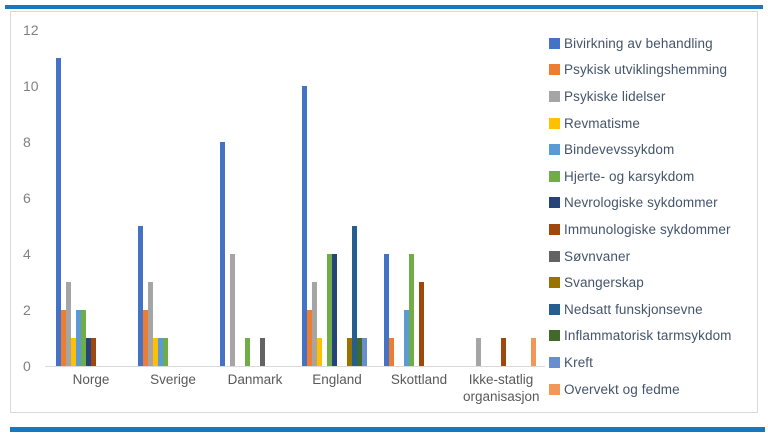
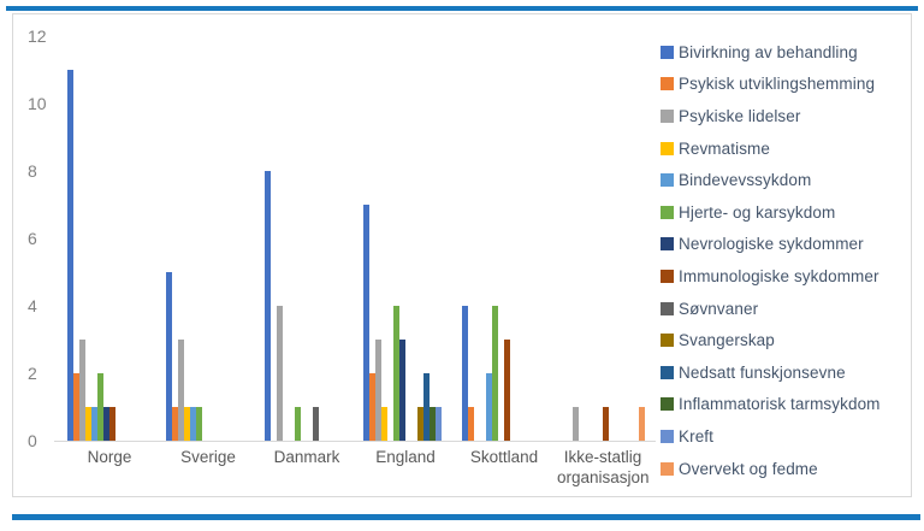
Bindevevssykdom/Norge: 2 -> 1
Psykisk utviklingshemming/Sverige: 2 -> 1
Bivirkning av behandling/England: 10 -> 7
Nevrologiske sykdommer/England: 4 -> 3
Nedsatt funskjonsevne/England: 5 -> 2
